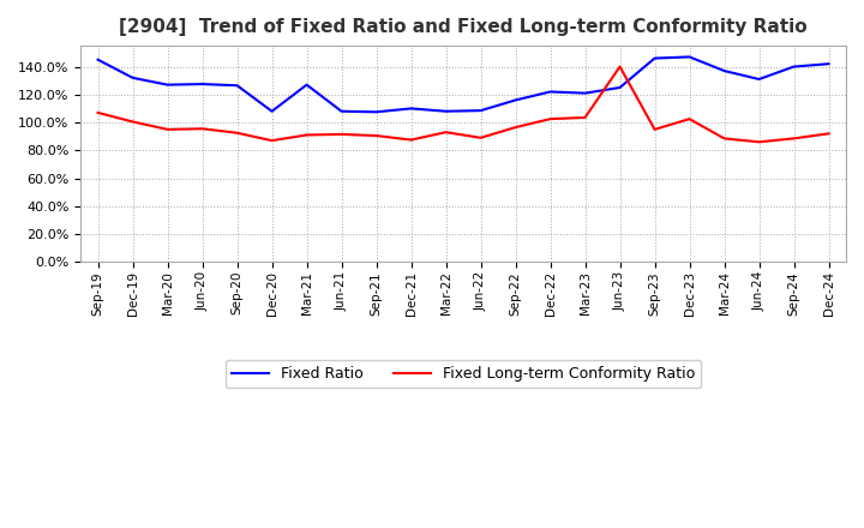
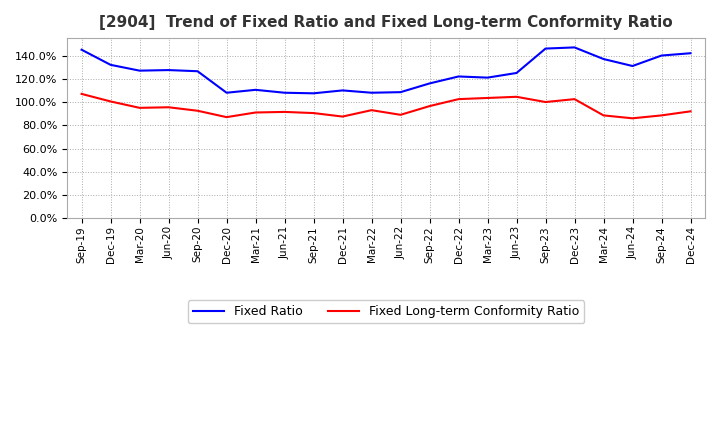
Fixed Ratio/Mar-21: 127% -> 110%
Fixed Long-term Conformity Ratio/Jun-23: 140% -> 104%
Fixed Long-term Conformity Ratio/Sep-23: 95% -> 100%
